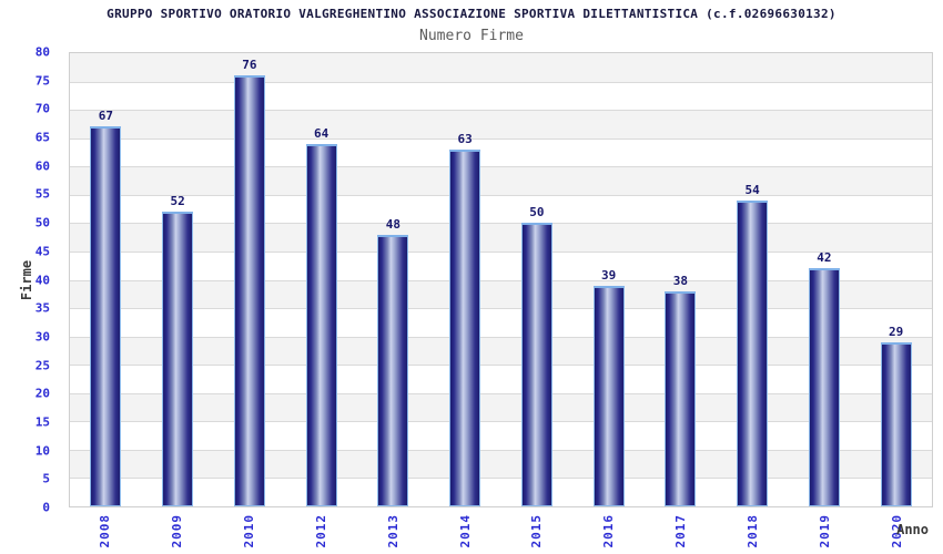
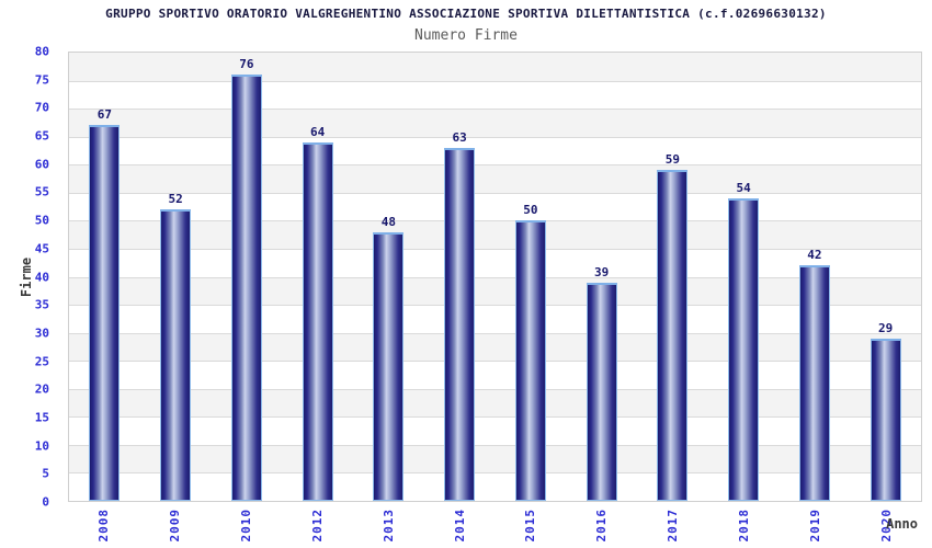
2017: 38 -> 59
